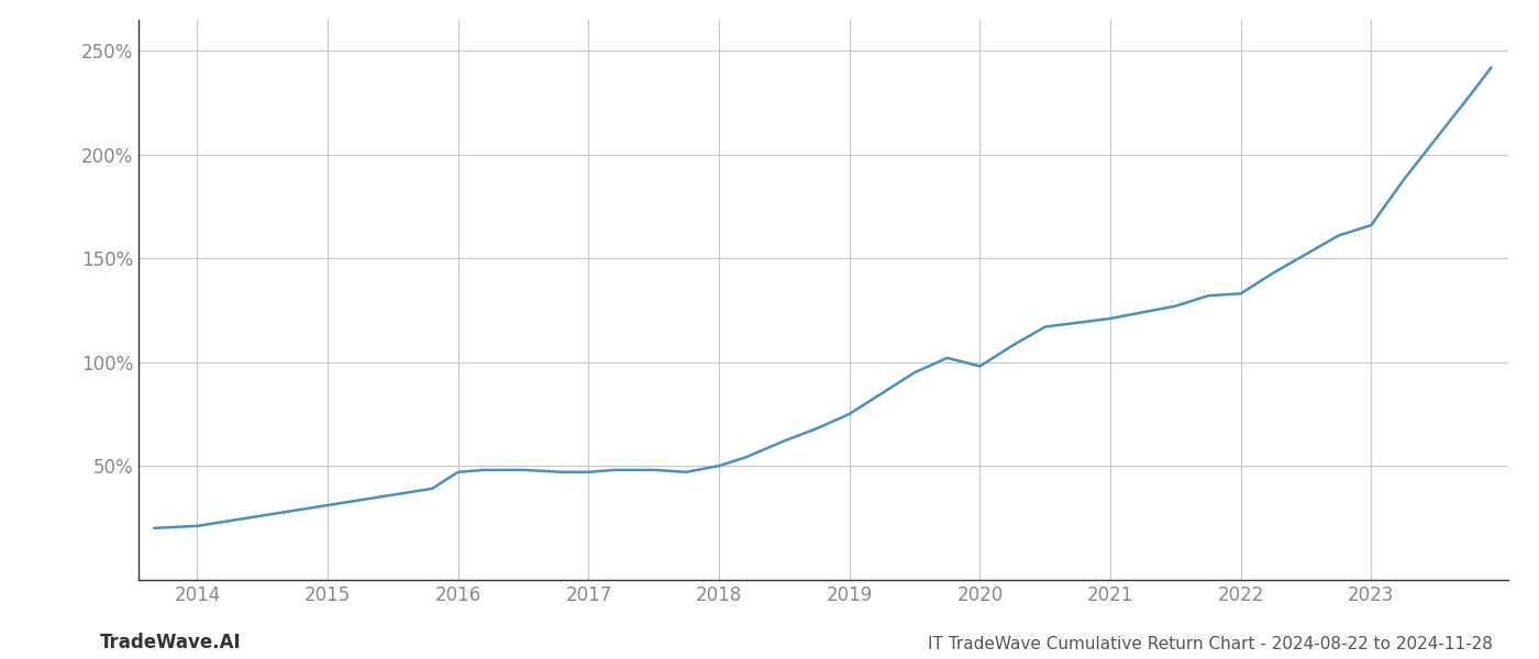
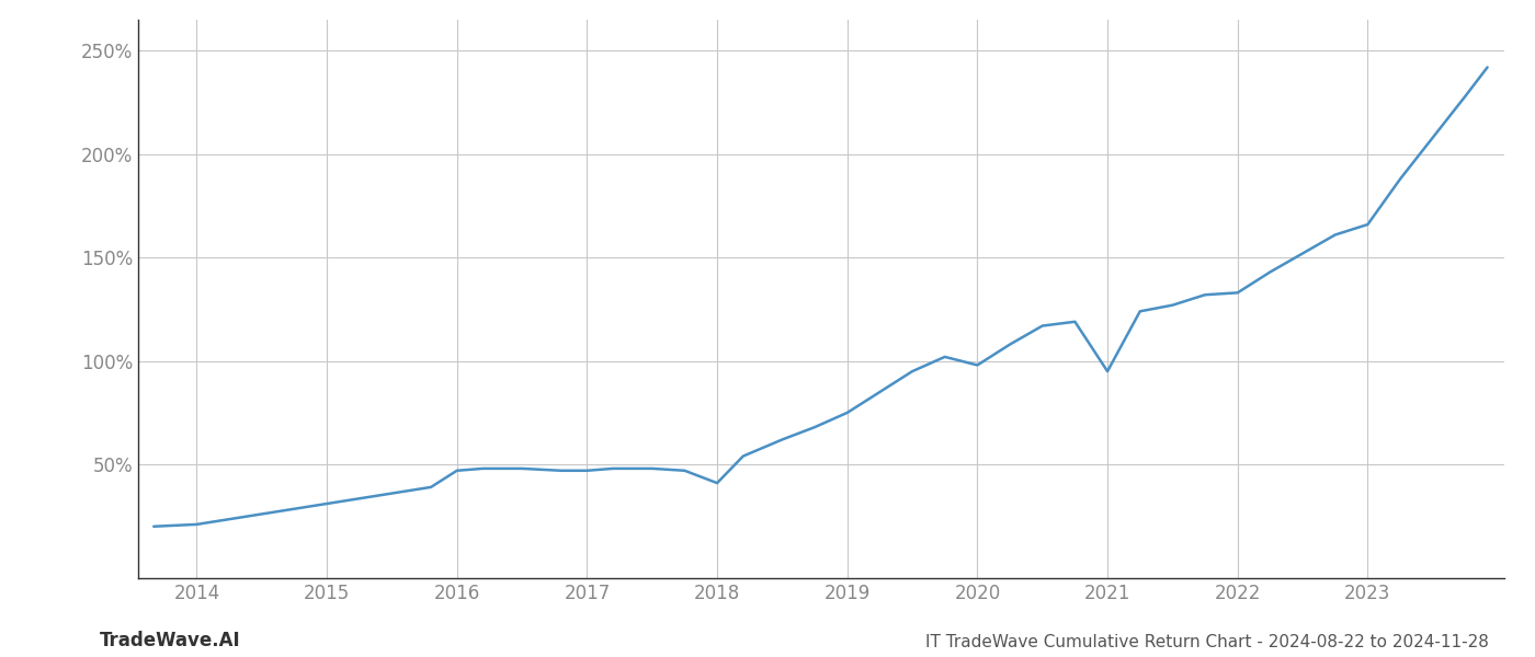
2018: 50% -> 41%
2021: 121% -> 95%
